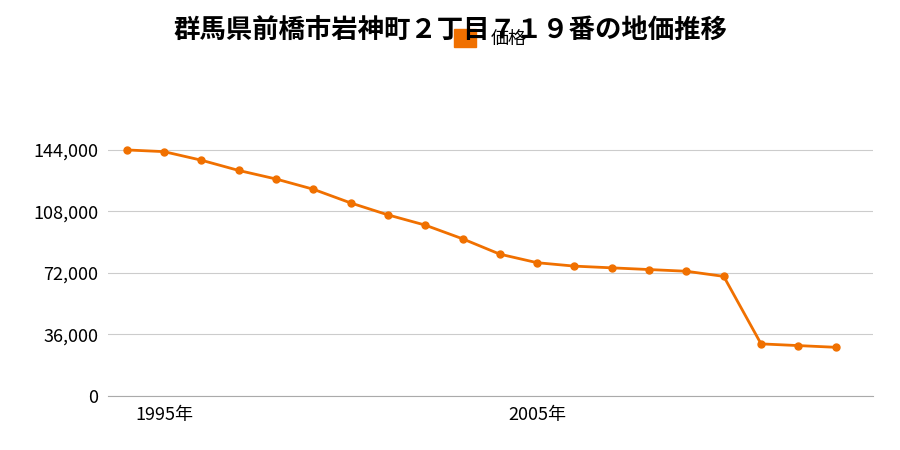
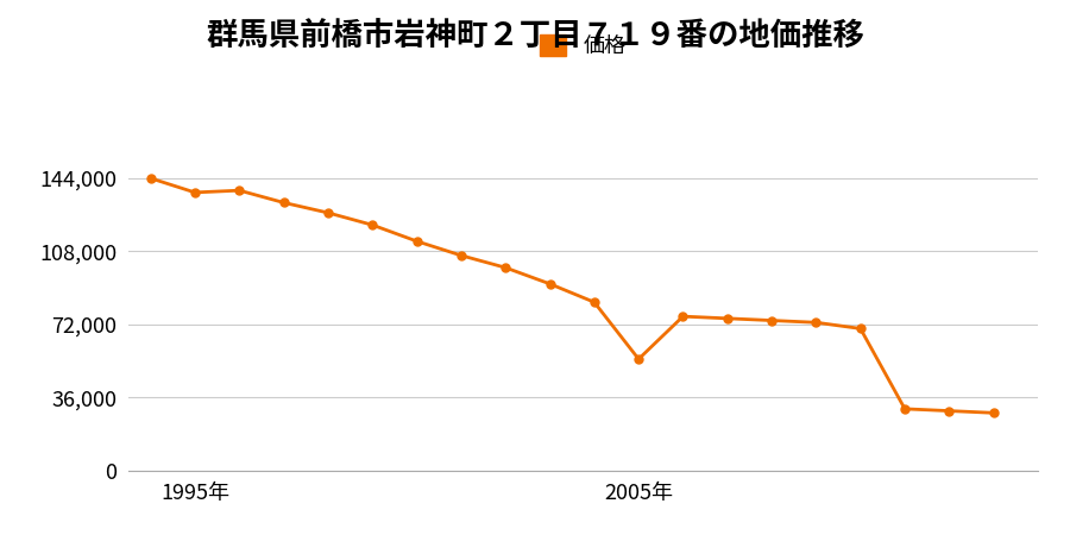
1995年: 143,000 -> 137,000
2005年: 78,000 -> 55,000
